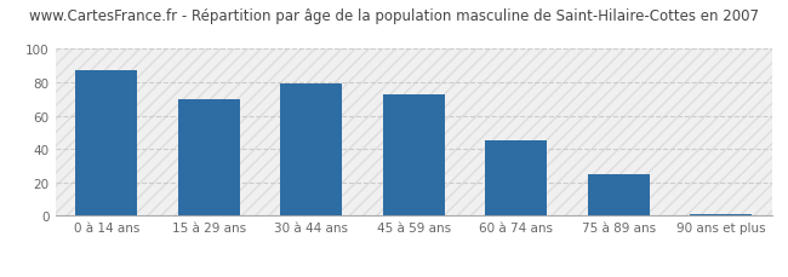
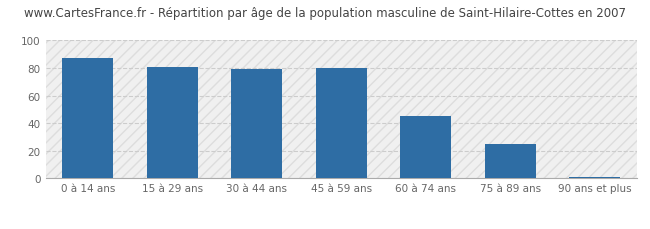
15 à 29 ans: 70 -> 81
45 à 59 ans: 73 -> 80
